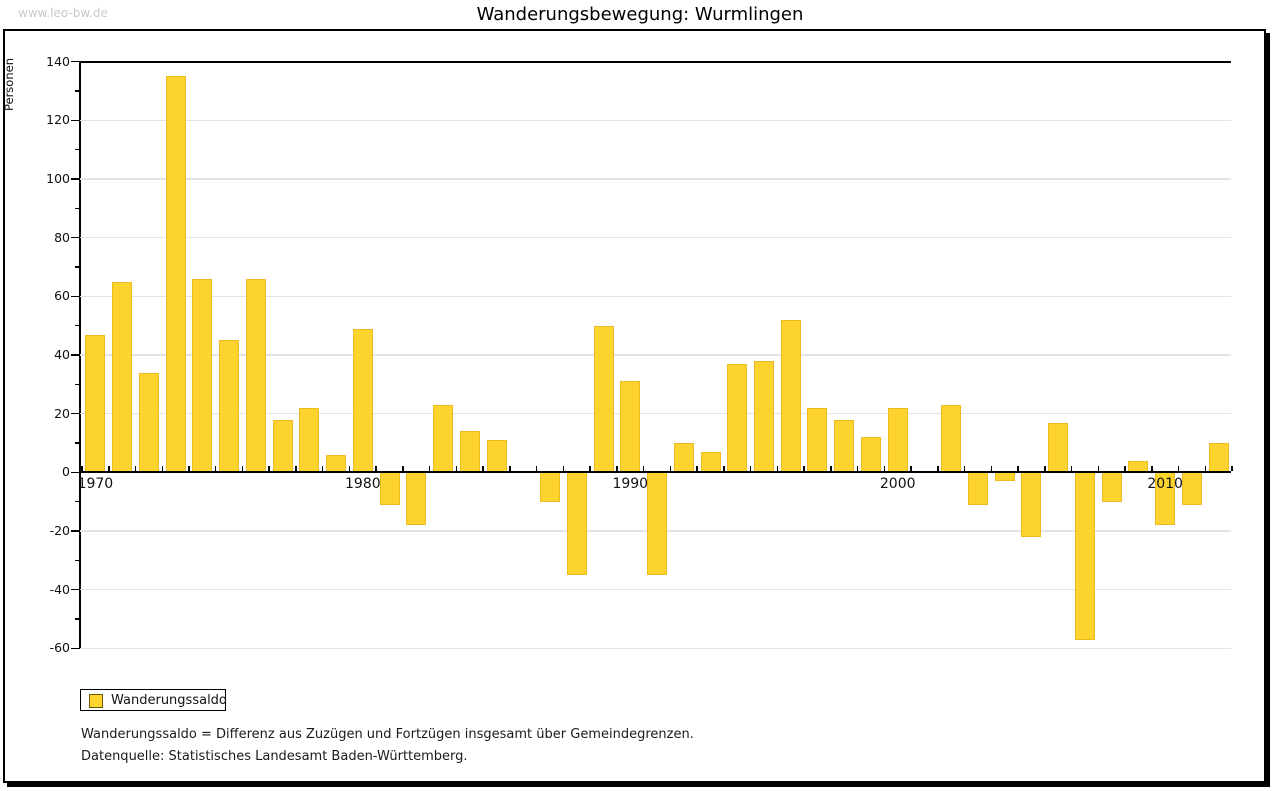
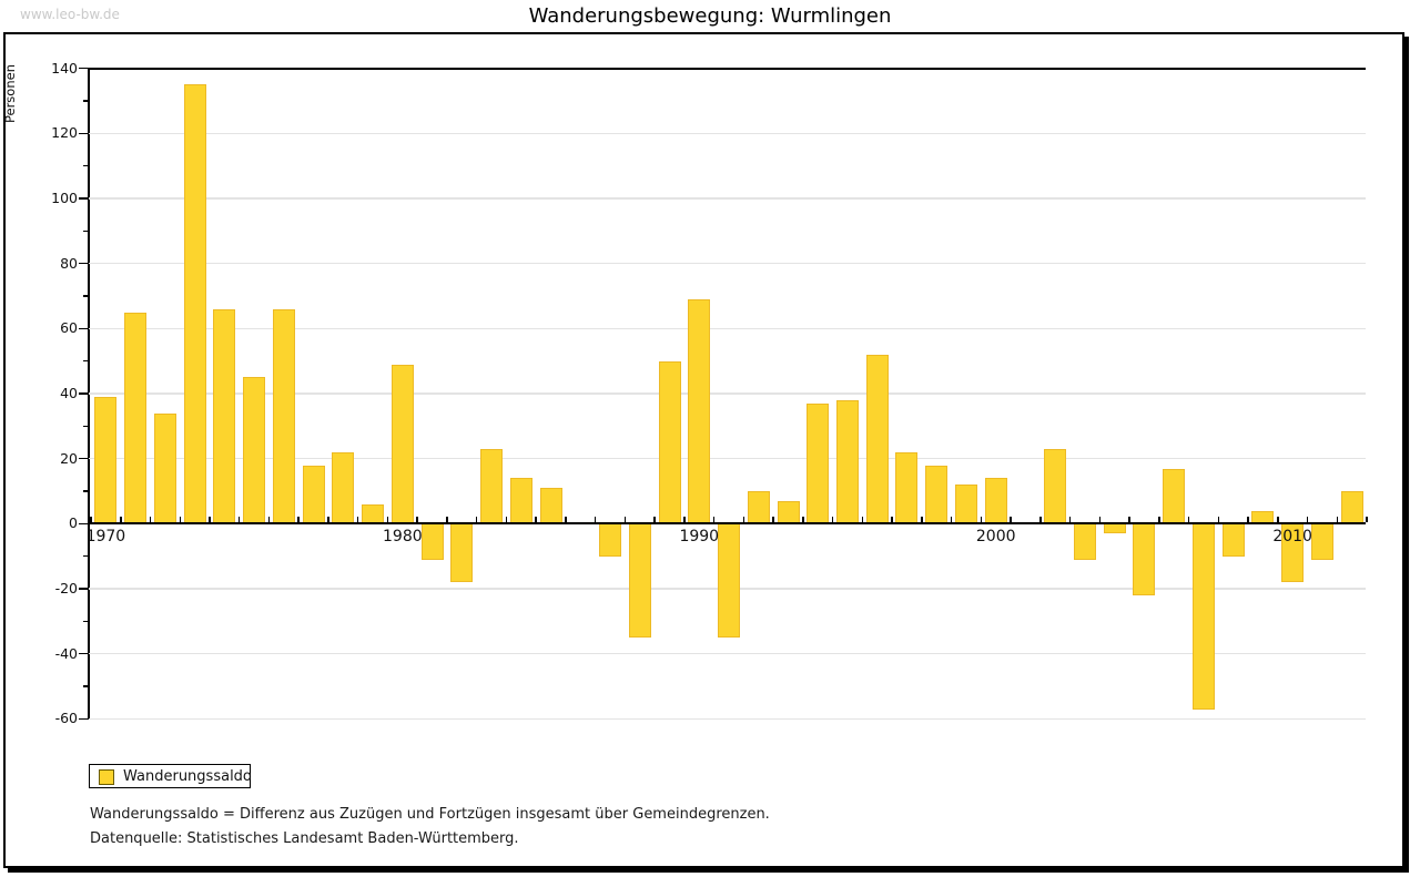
1970: 47 -> 39
1990: 31 -> 69
2000: 22 -> 14
